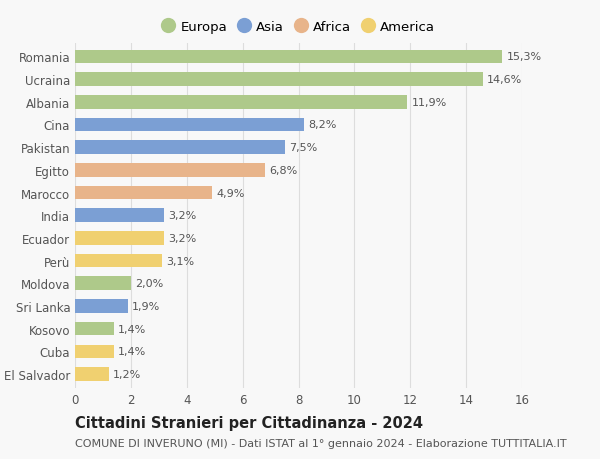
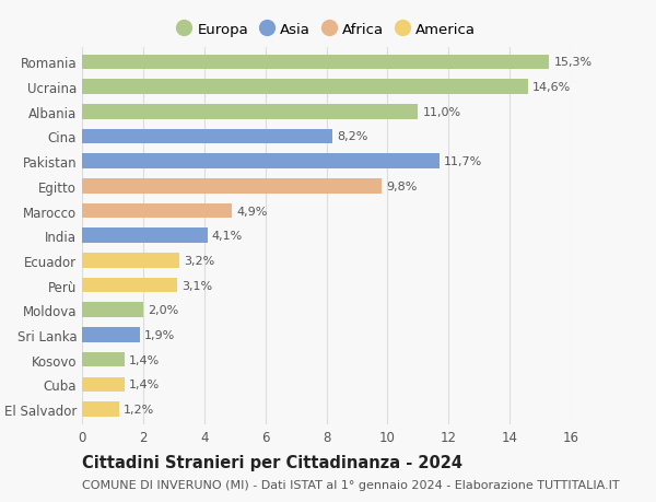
Albania: 11,9% -> 11,0%
Pakistan: 7,5% -> 11,7%
Egitto: 6,8% -> 9,8%
India: 3,2% -> 4,1%
